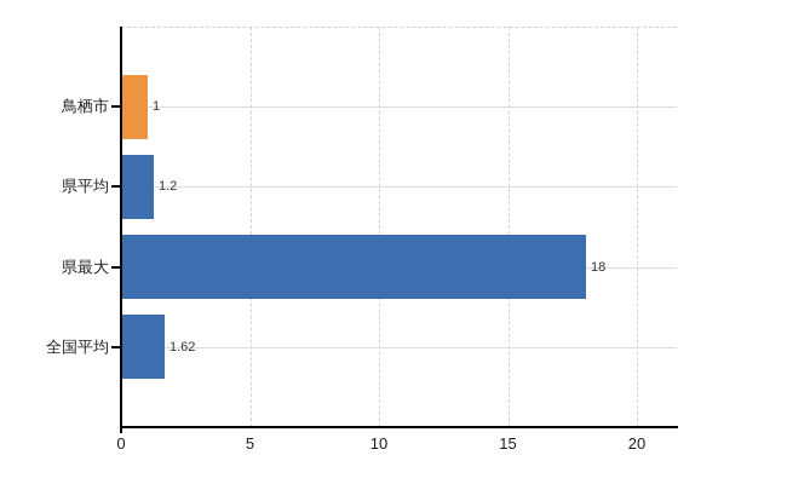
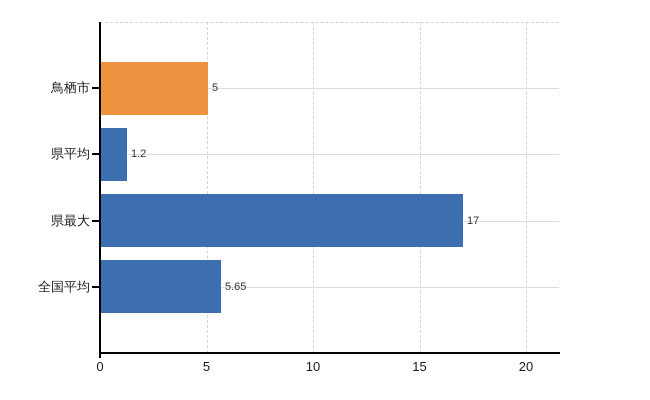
鳥栖市: 1 -> 5
県最大: 18 -> 17
全国平均: 1.62 -> 5.65
